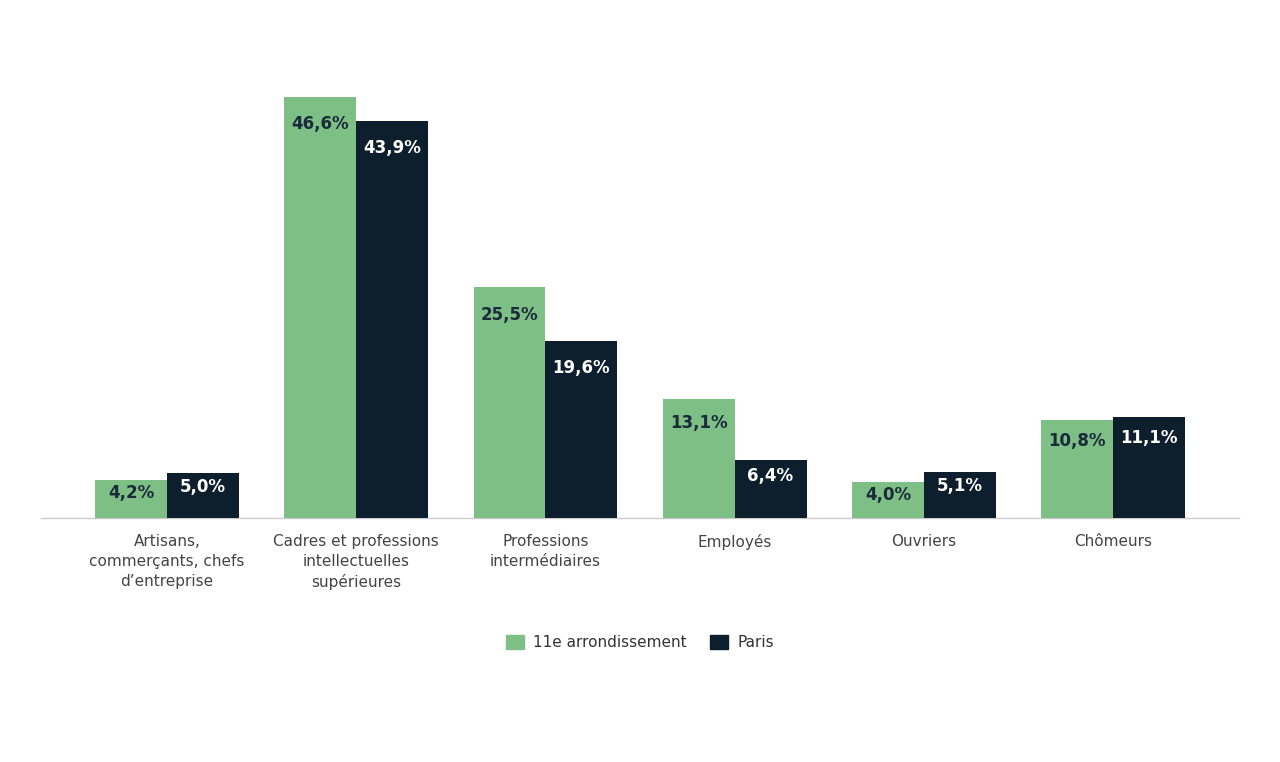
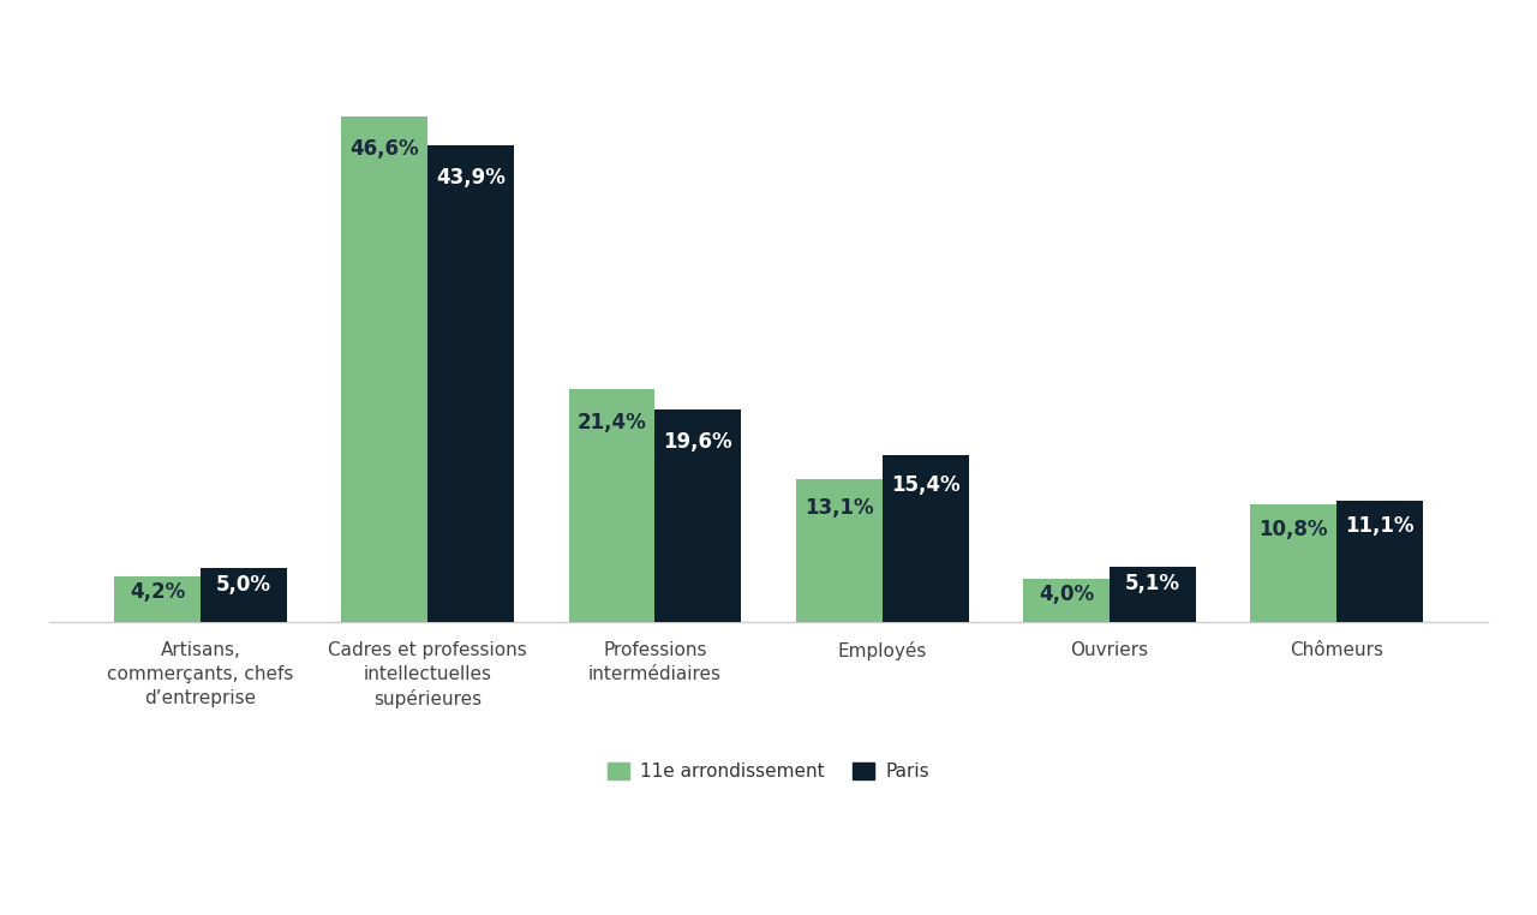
11e arrondissement/Professions intermédiaires: 25,5% -> 21,4%
Paris/Employés: 6,4% -> 15,4%
